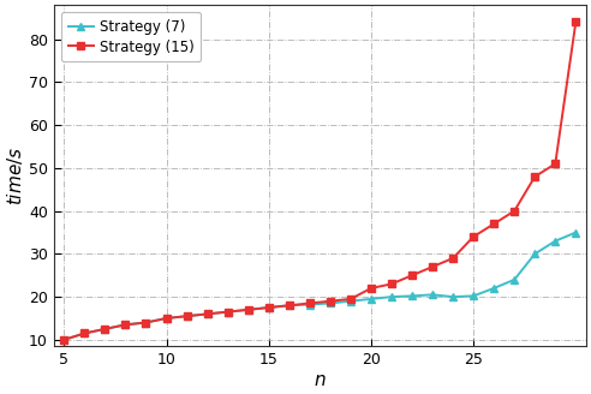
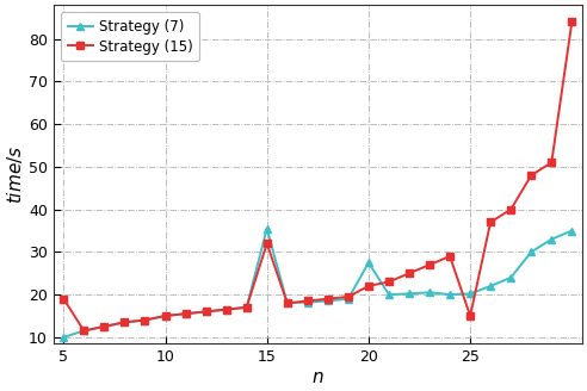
Strategy (15)/5: 10.0 -> 19.0
Strategy (7)/15: 17.5 -> 35.5
Strategy (15)/15: 17.5 -> 32.0
Strategy (7)/20: 19.5 -> 27.5
Strategy (15)/25: 34.0 -> 15.0
